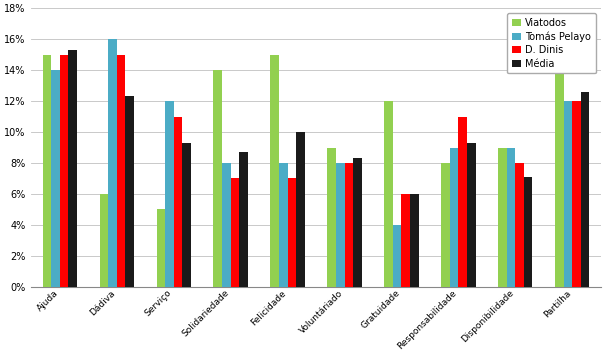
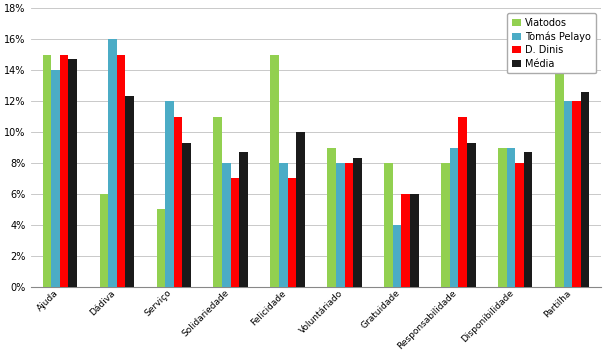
Média/Ajuda: 15.3% -> 14.7%
Viatodos/Solidariedade: 14% -> 11%
Viatodos/Gratuidade: 12% -> 8%
Média/Disponibilidade: 7.1% -> 8.7%
